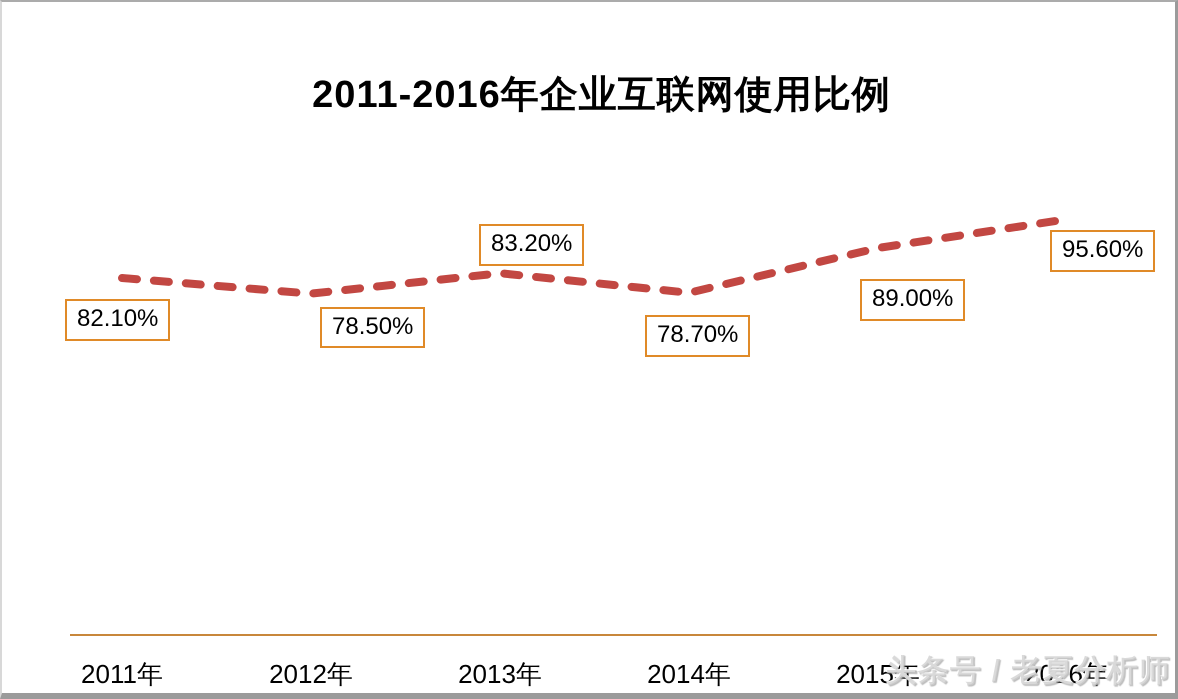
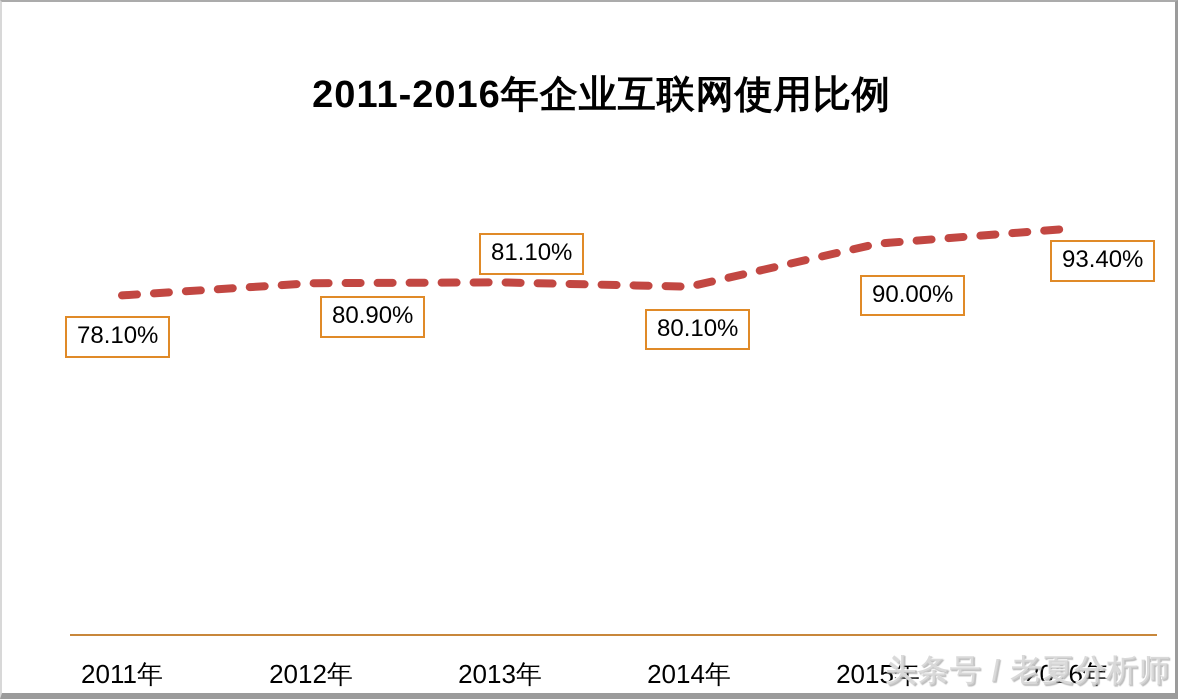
2011年: 82.10% -> 78.10%
2012年: 78.50% -> 80.90%
2013年: 83.20% -> 81.10%
2014年: 78.70% -> 80.10%
2015年: 89.00% -> 90.00%
2016年: 95.60% -> 93.40%
